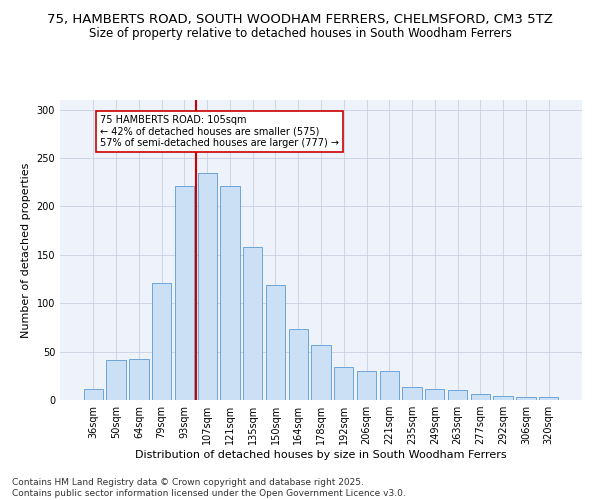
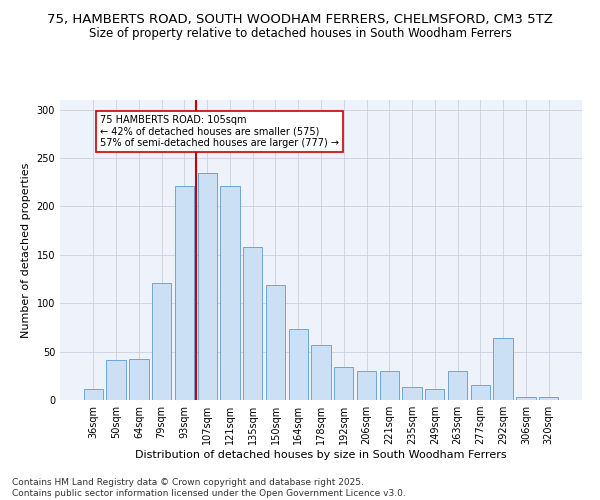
263sqm: 10 -> 30
277sqm: 6 -> 16
292sqm: 4 -> 64
